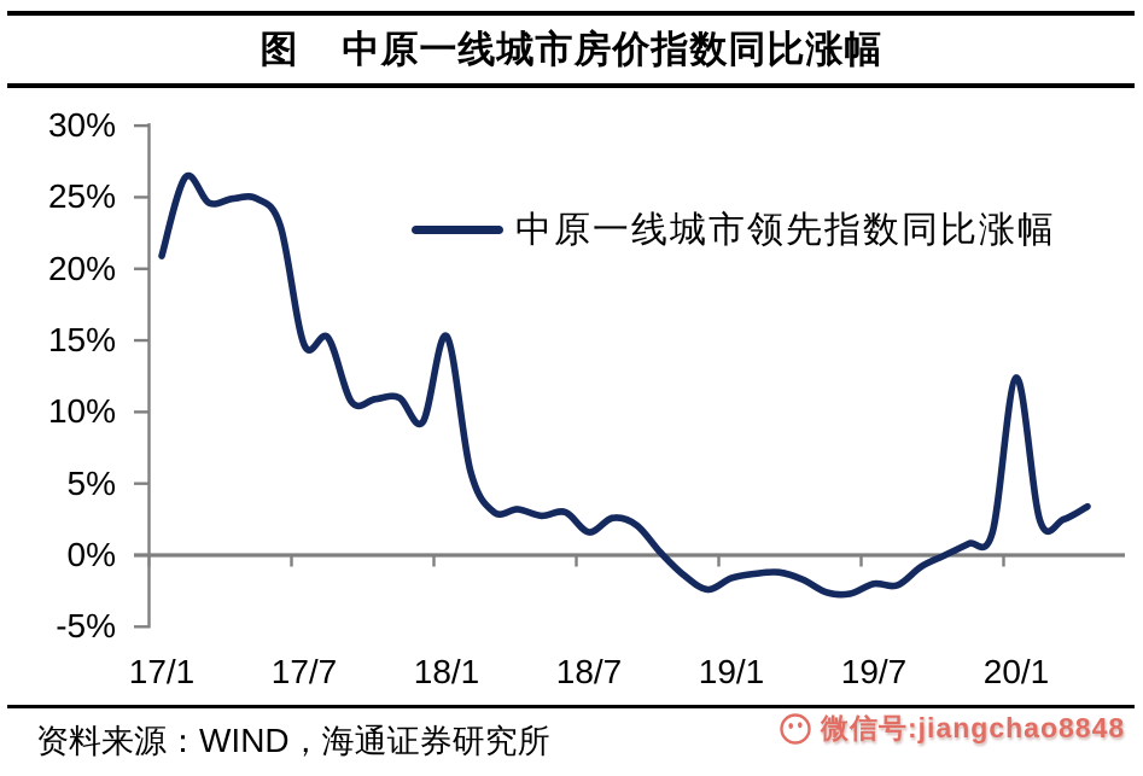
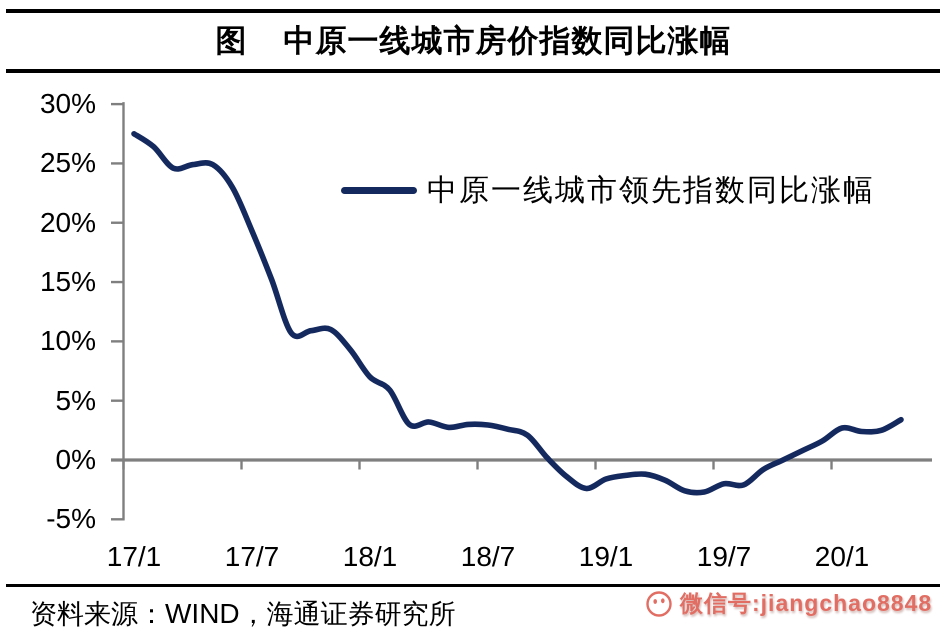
17/1: 20.9% -> 27.5%
17/7: 14.7% -> 19.3%
18/1: 15.3% -> 7.0%
18/7: 1.6% -> 3.0%
20/1: 12.4% -> 2.7%
